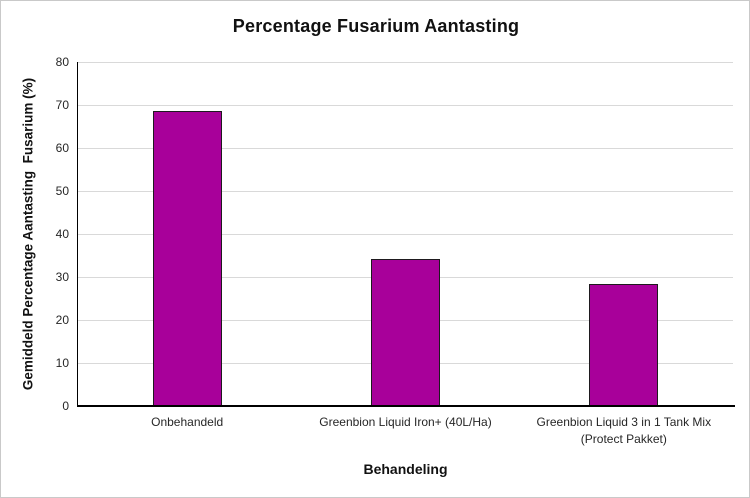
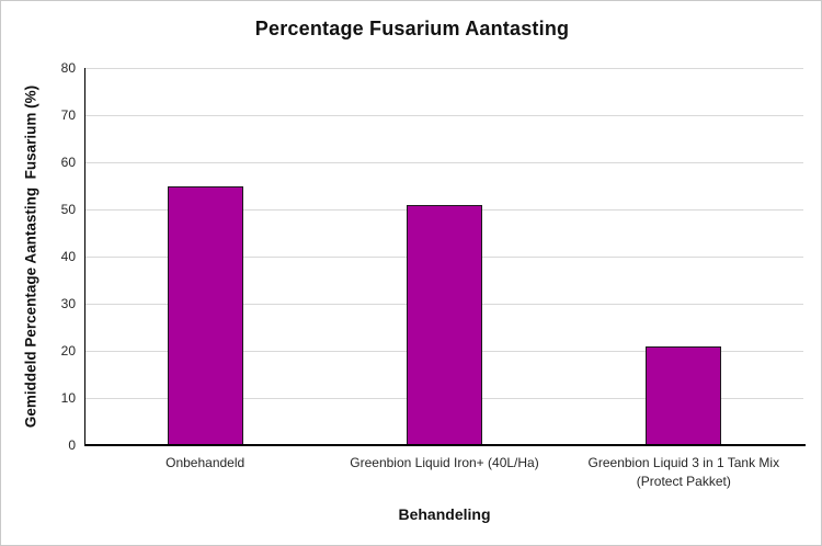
Onbehandeld: 69 -> 55
Greenbion Liquid Iron+ (40L/Ha): 34 -> 51
Greenbion Liquid 3 in 1 Tank Mix (Protect Pakket): 28 -> 21
